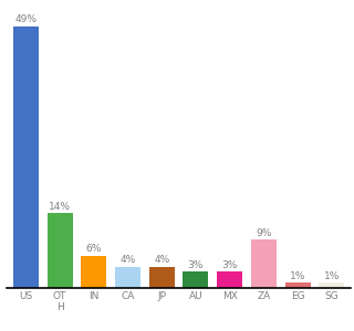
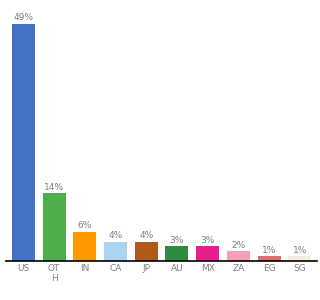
ZA: 9% -> 2%
